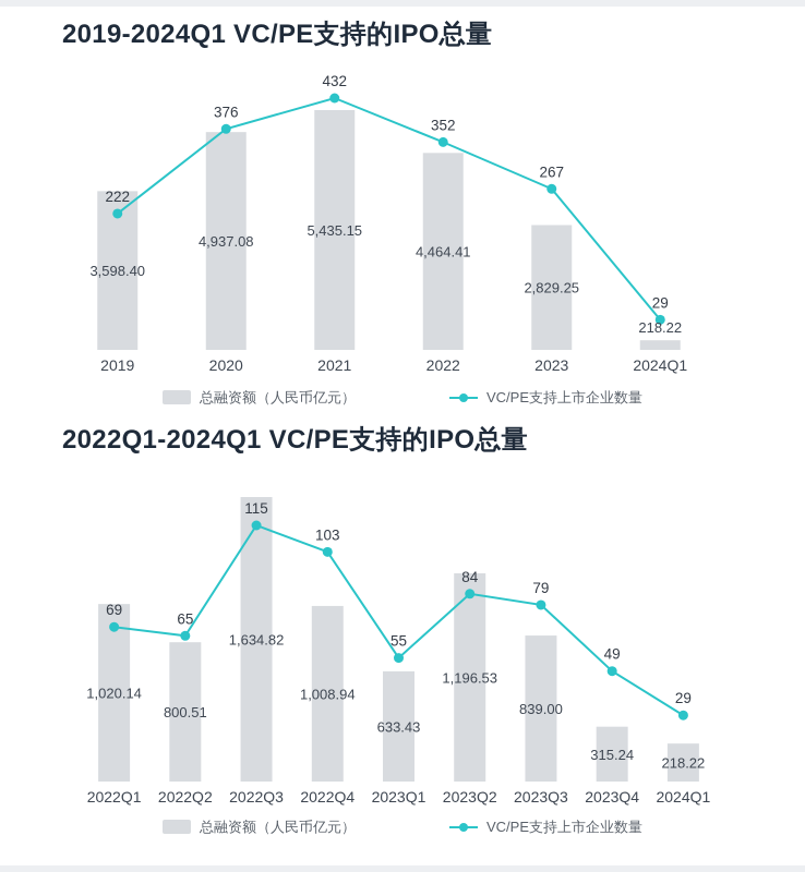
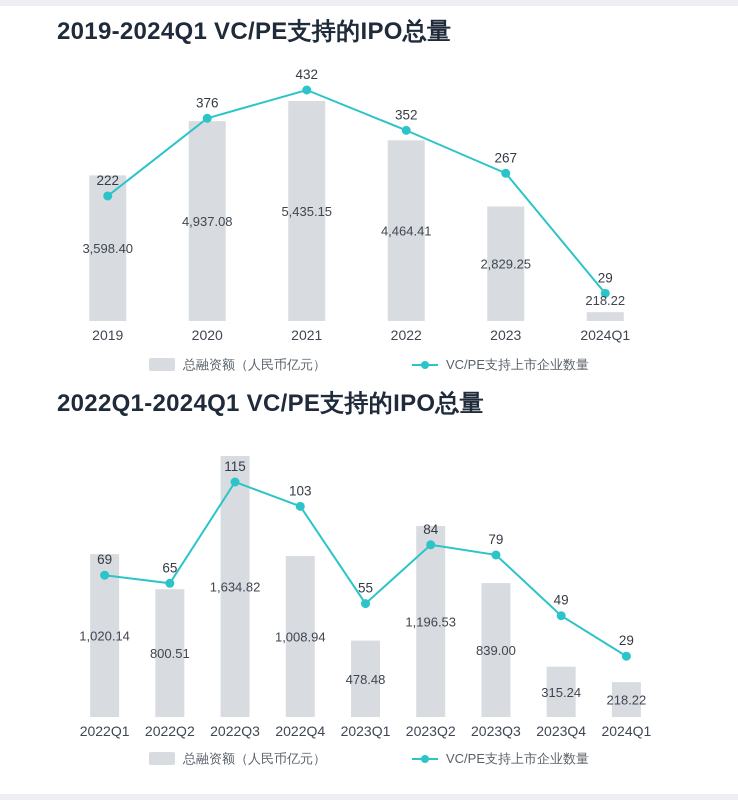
2022Q1-2024Q1 VC/PE支持的IPO总量/总融资额（人民币亿元）/2023Q1: 633.43 -> 478.48
